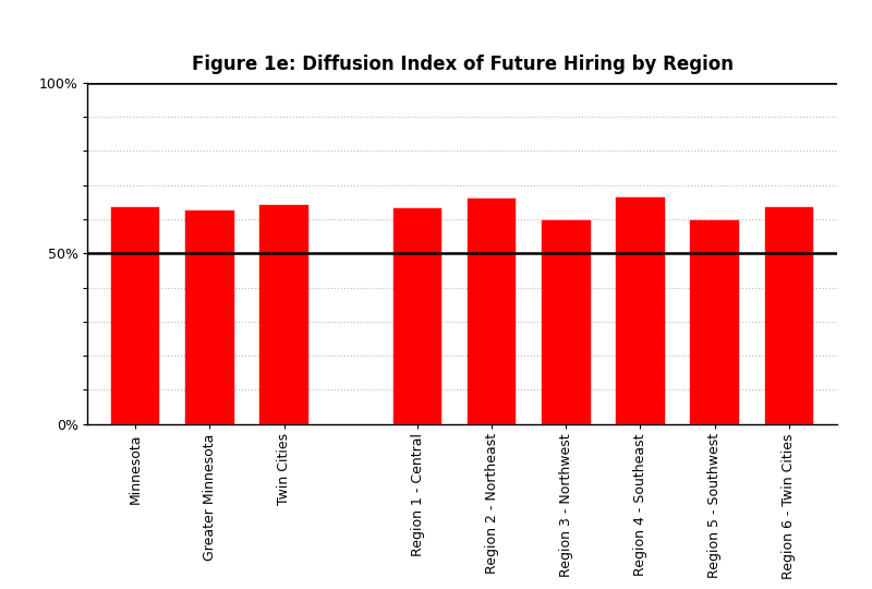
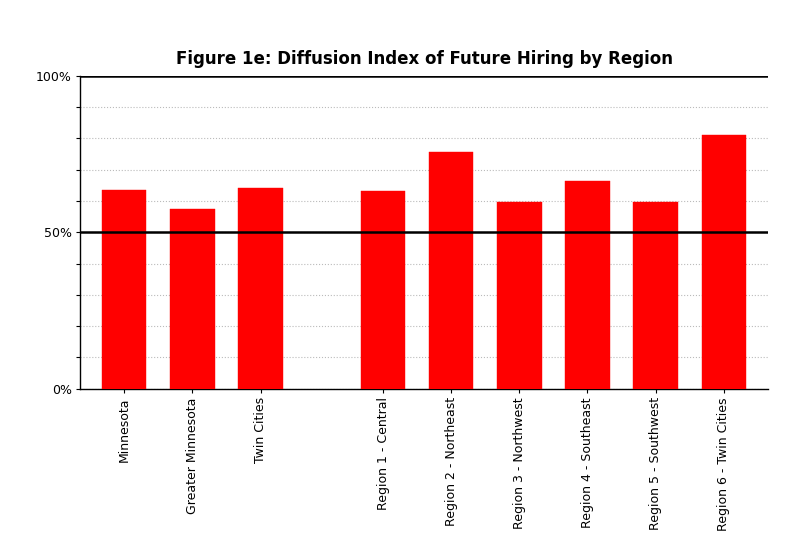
Greater Minnesota: 62.5% -> 57.5%
Region 2 - Northeast: 66.0% -> 75.5%
Region 6 - Twin Cities: 63.5% -> 81.0%
